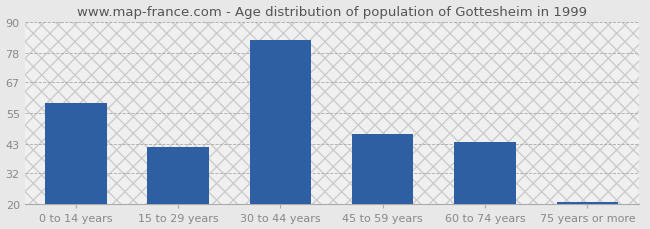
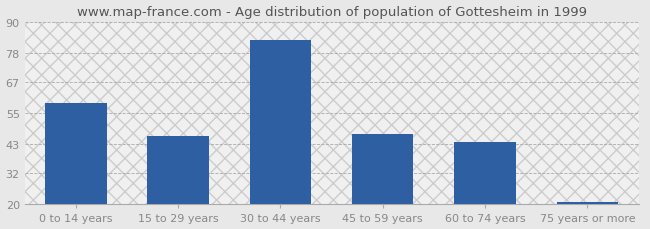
15 to 29 years: 42 -> 46
